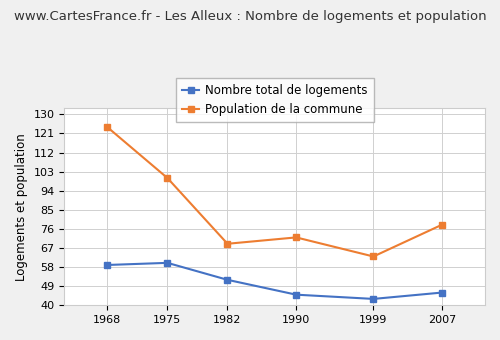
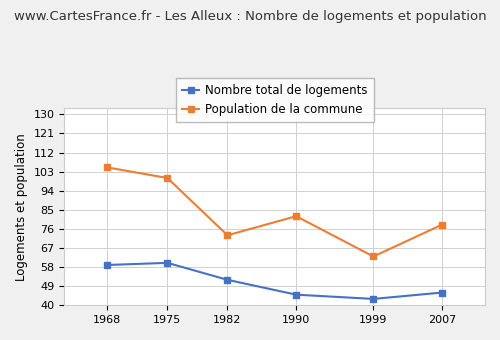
Population de la commune/1968: 124 -> 105
Population de la commune/1982: 69 -> 73
Population de la commune/1990: 72 -> 82
